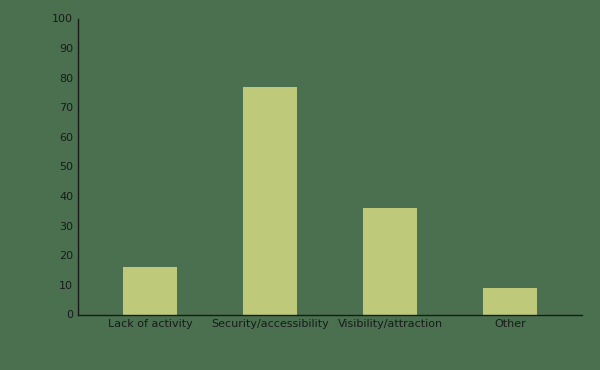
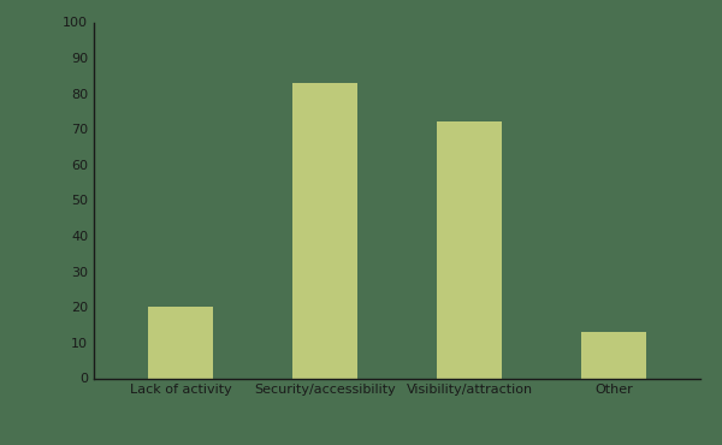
Lack of activity: 16 -> 20
Security/accessibility: 77 -> 83
Visibility/attraction: 36 -> 72
Other: 9 -> 13
